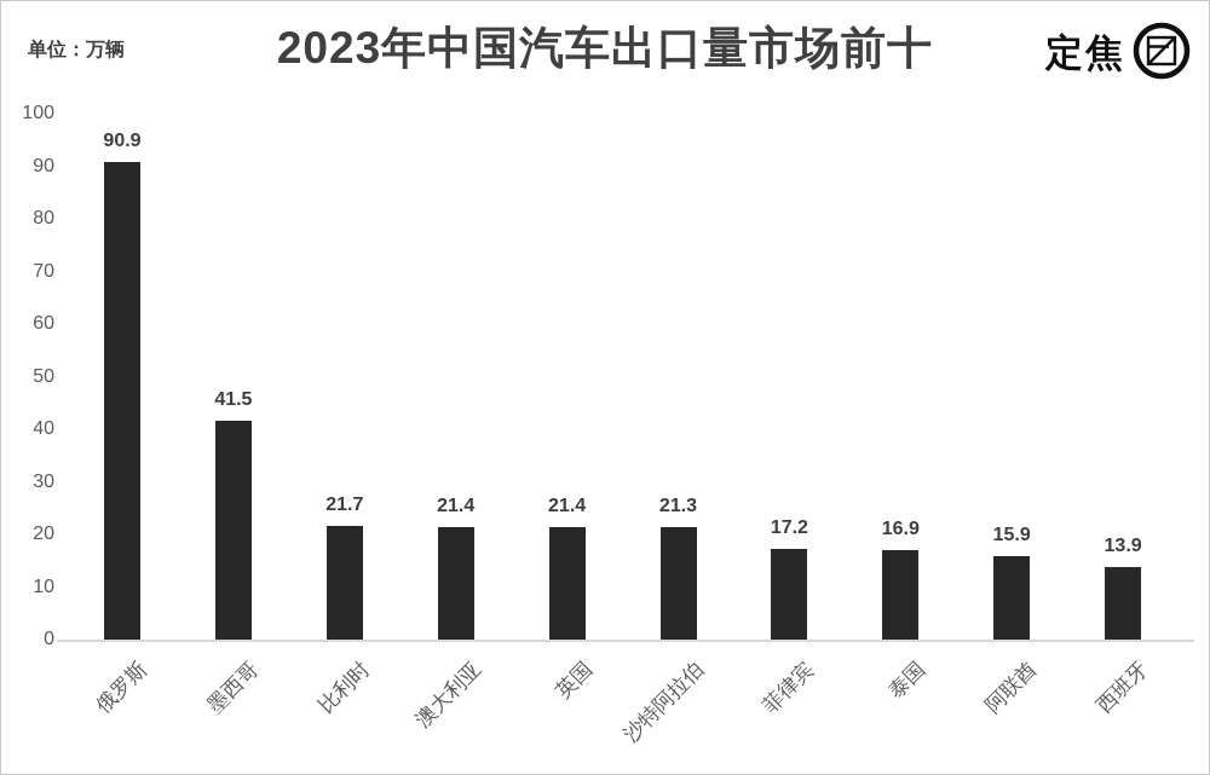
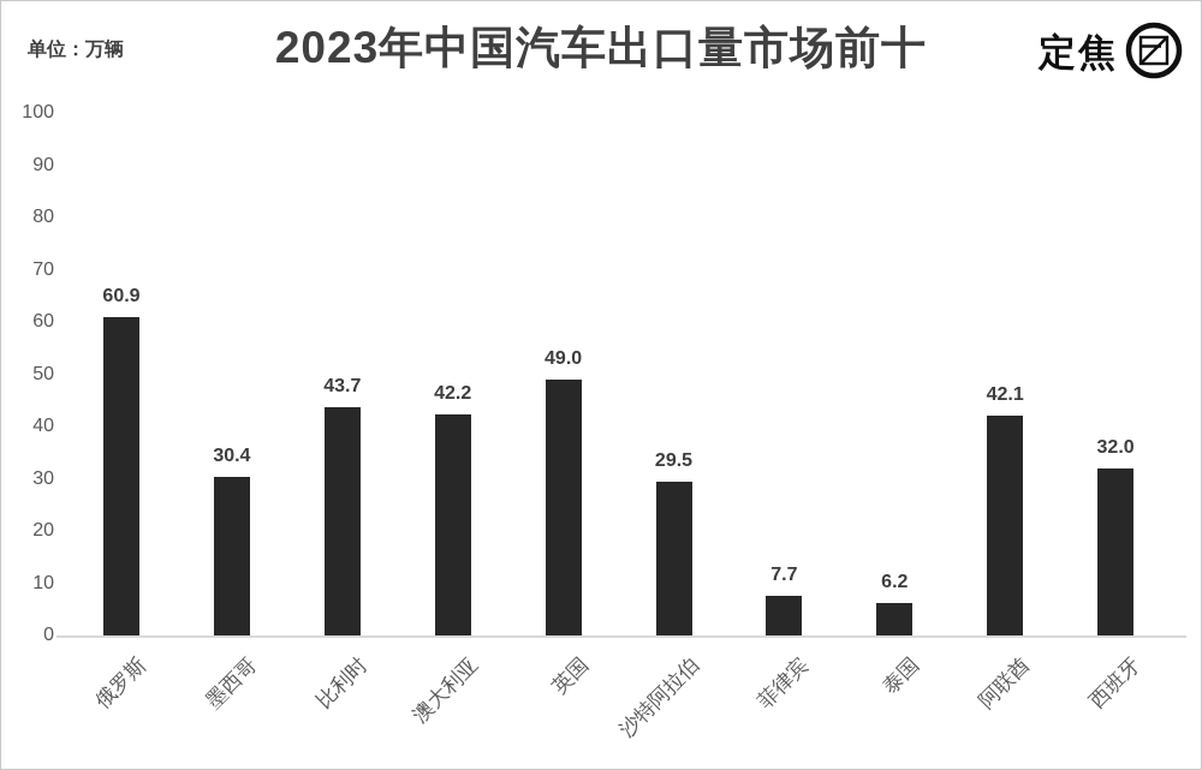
俄罗斯: 90.9 -> 60.9
墨西哥: 41.5 -> 30.4
比利时: 21.7 -> 43.7
澳大利亚: 21.4 -> 42.2
英国: 21.4 -> 49.0
沙特阿拉伯: 21.3 -> 29.5
菲律宾: 17.2 -> 7.7
泰国: 16.9 -> 6.2
阿联酋: 15.9 -> 42.1
西班牙: 13.9 -> 32.0
